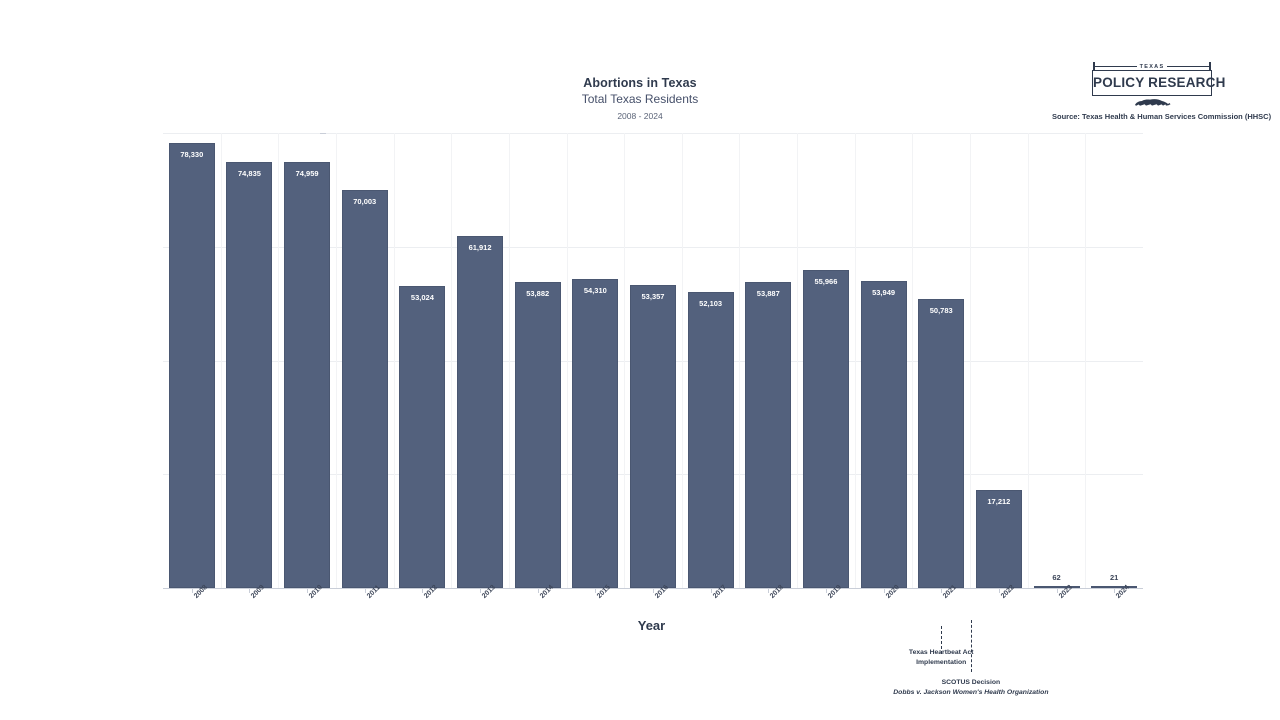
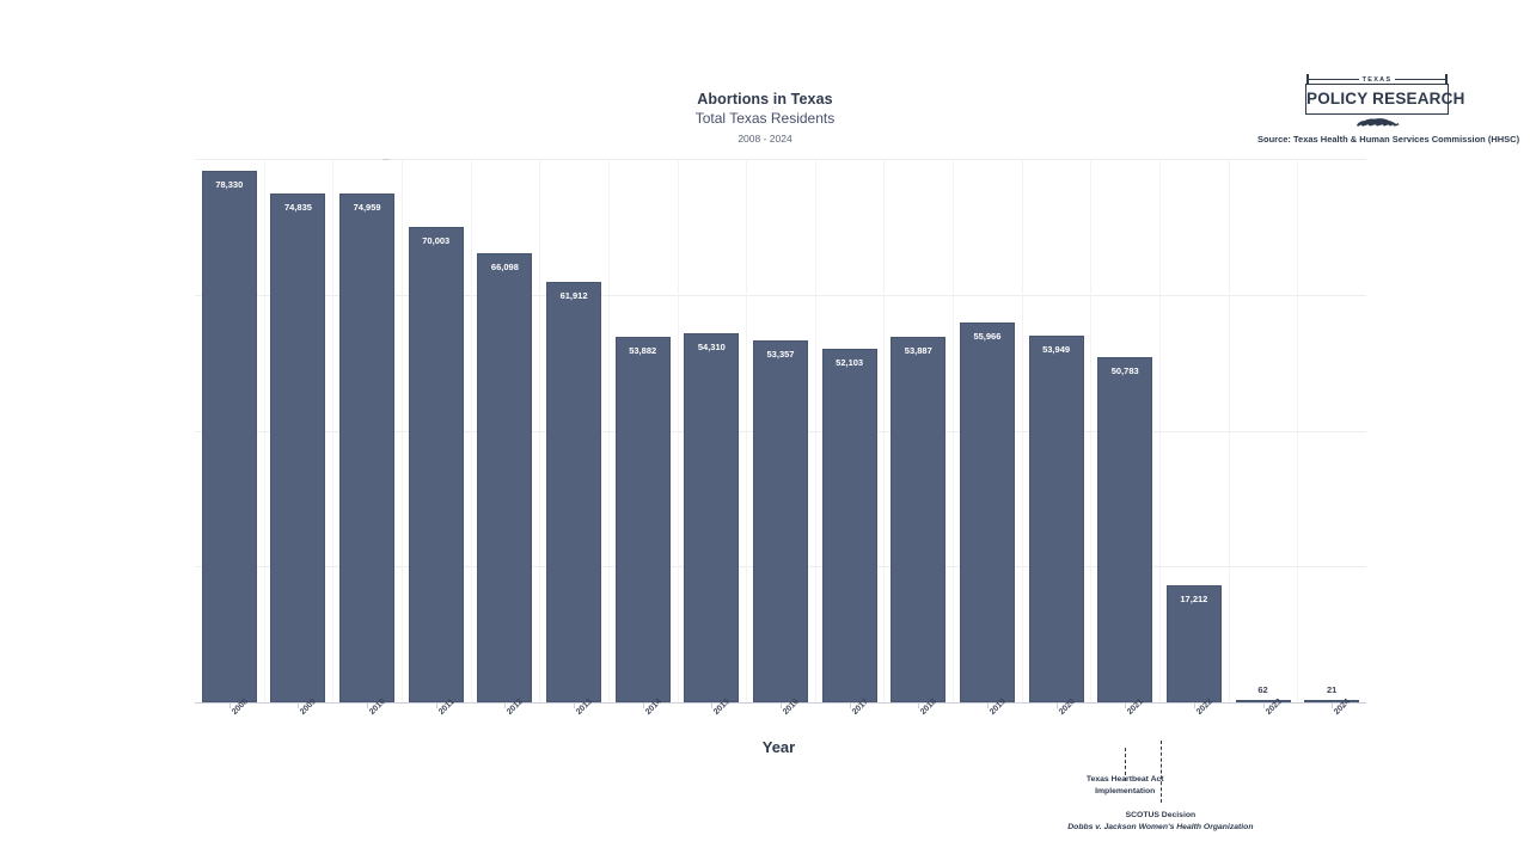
2012: 53,024 -> 66,098
